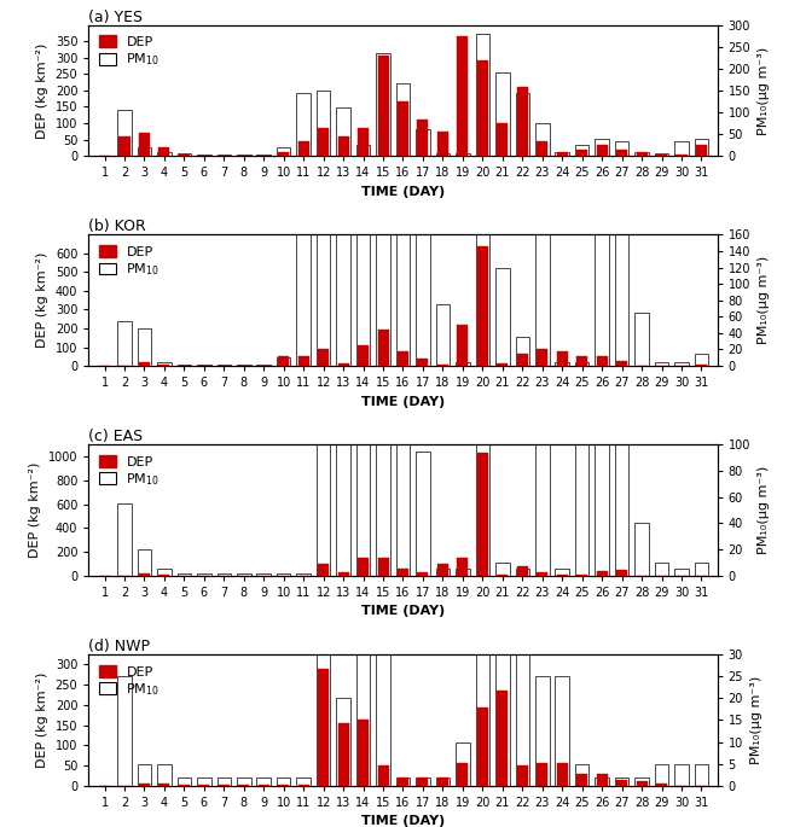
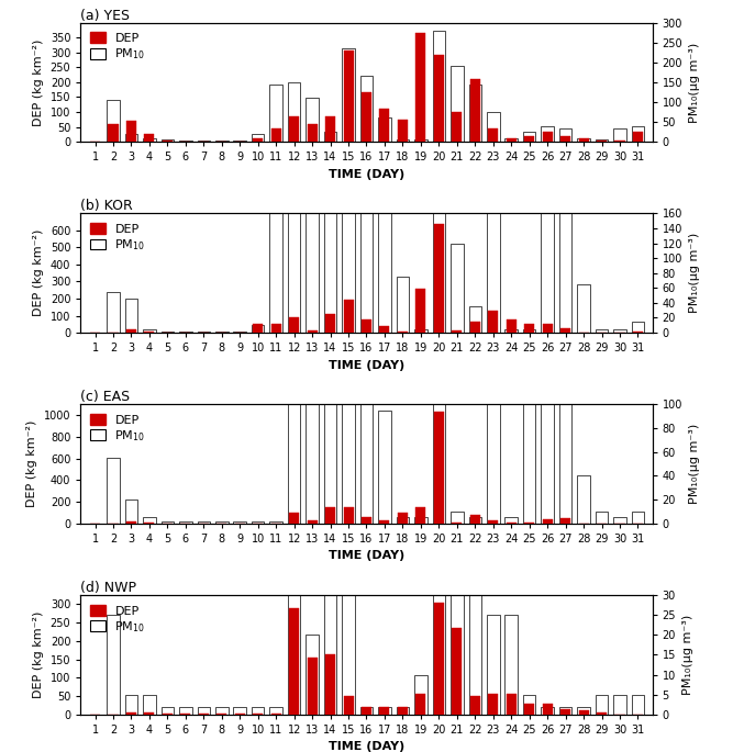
(b) KOR/DEP/19: 220 -> 260
(b) KOR/DEP/23: 90 -> 130
(d) NWP/DEP/20: 195 -> 305
